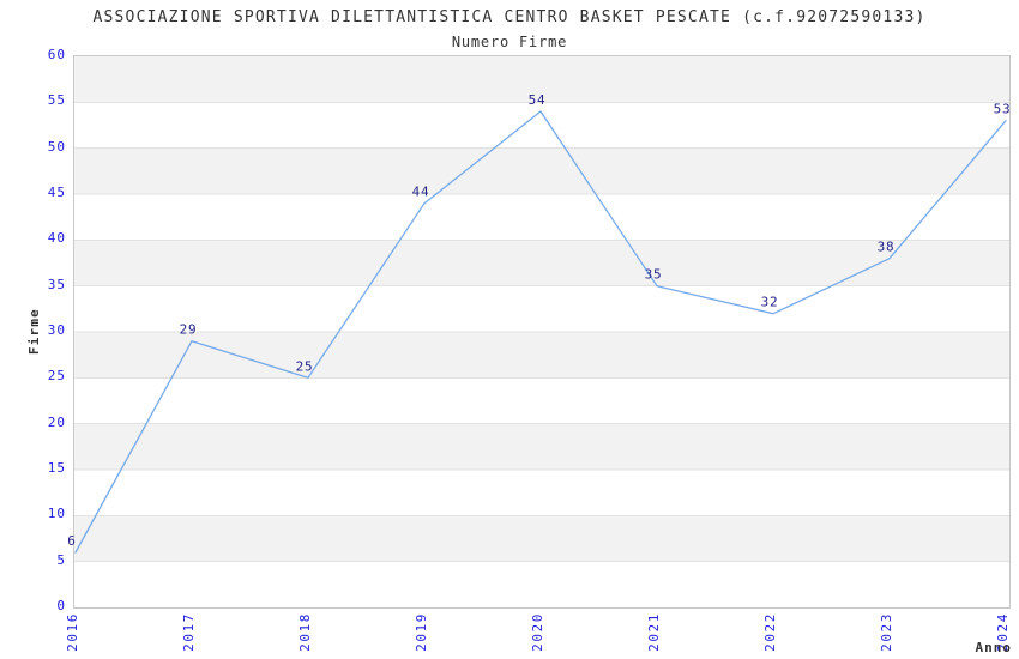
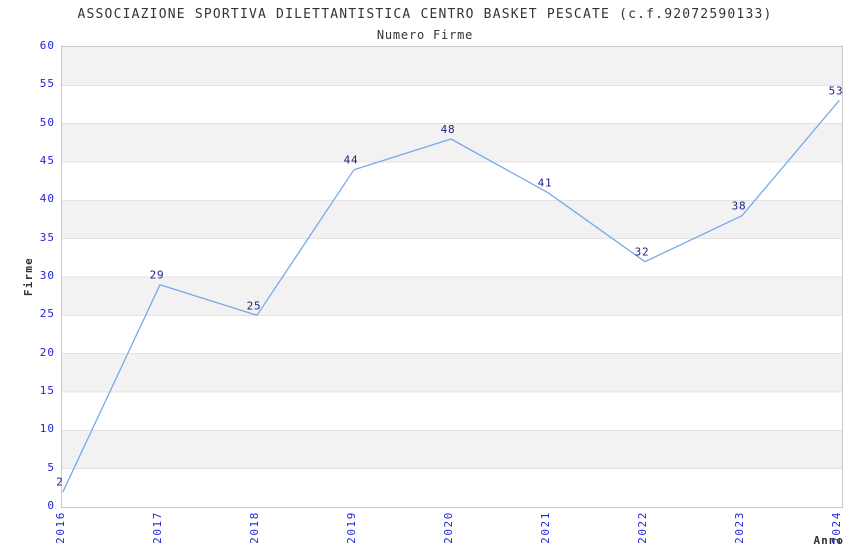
2016: 6 -> 2
2020: 54 -> 48
2021: 35 -> 41
